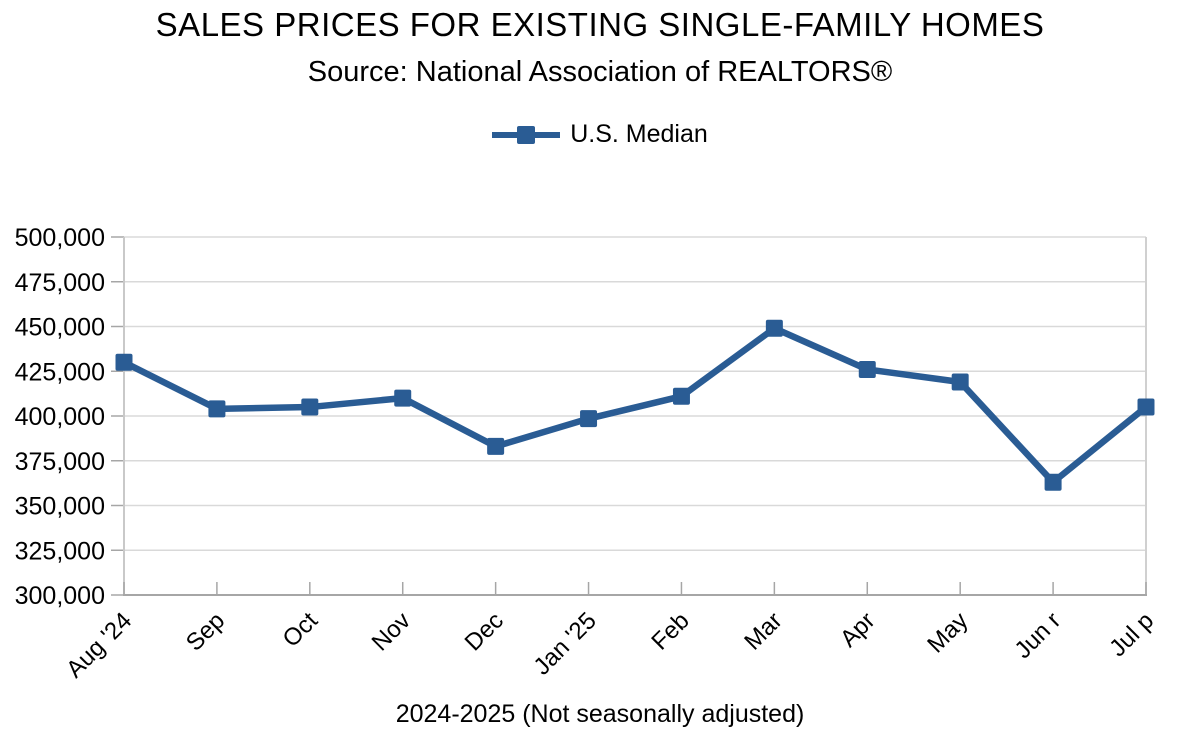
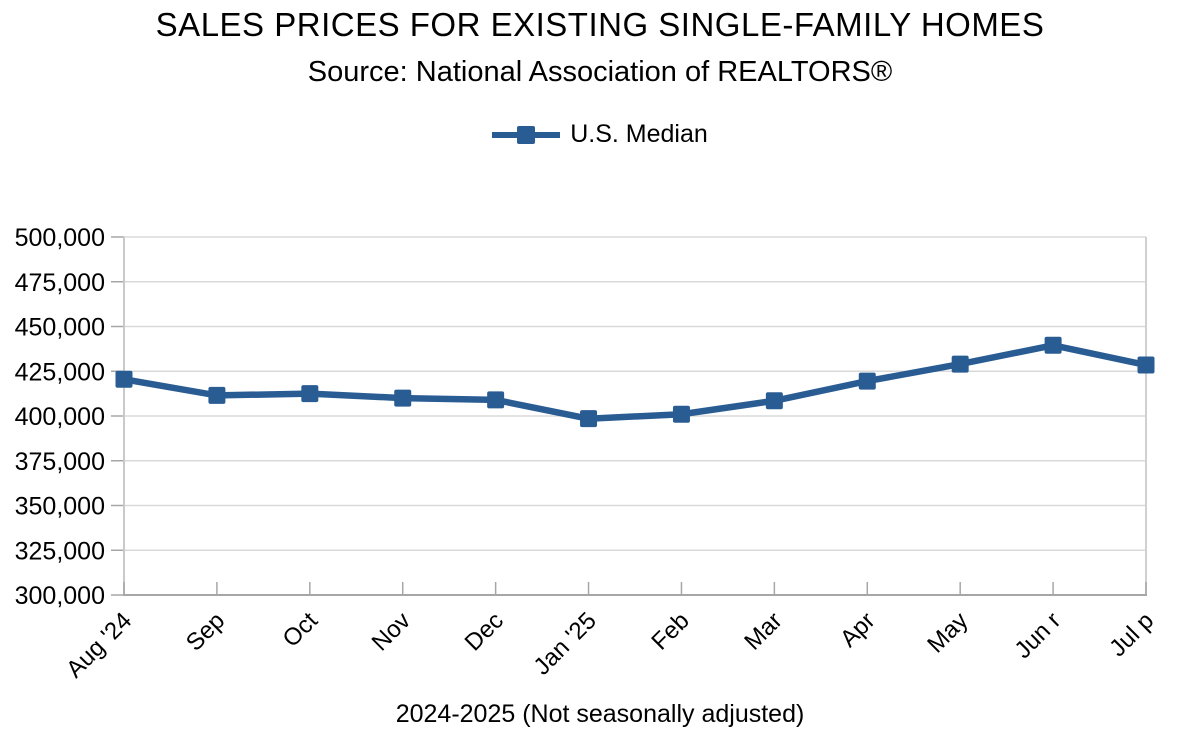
Aug '24: 430000 -> 420000
Sep: 404000 -> 412000
Oct: 405000 -> 412000
Dec: 383000 -> 409000
Feb: 411000 -> 401000
Mar: 449000 -> 408000
Apr: 426000 -> 420000
May: 419000 -> 429000
Jun r: 363000 -> 440000
Jul p: 405000 -> 428000
